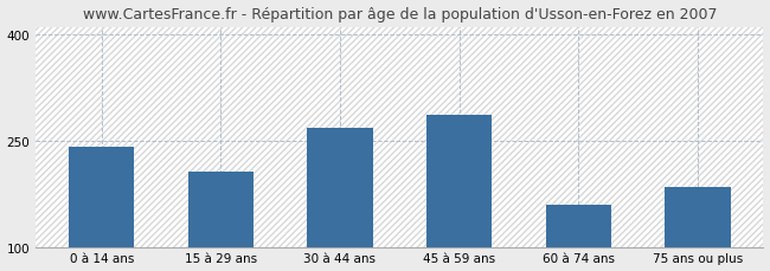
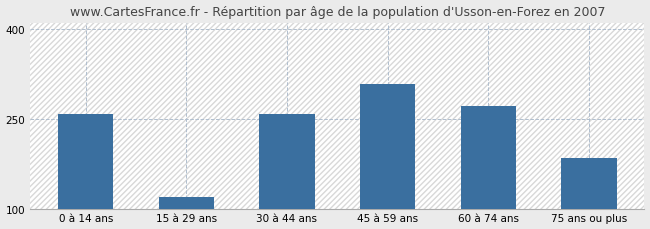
0 à 14 ans: 242 -> 258
15 à 29 ans: 206 -> 120
30 à 44 ans: 268 -> 258
45 à 59 ans: 286 -> 308
60 à 74 ans: 160 -> 272
